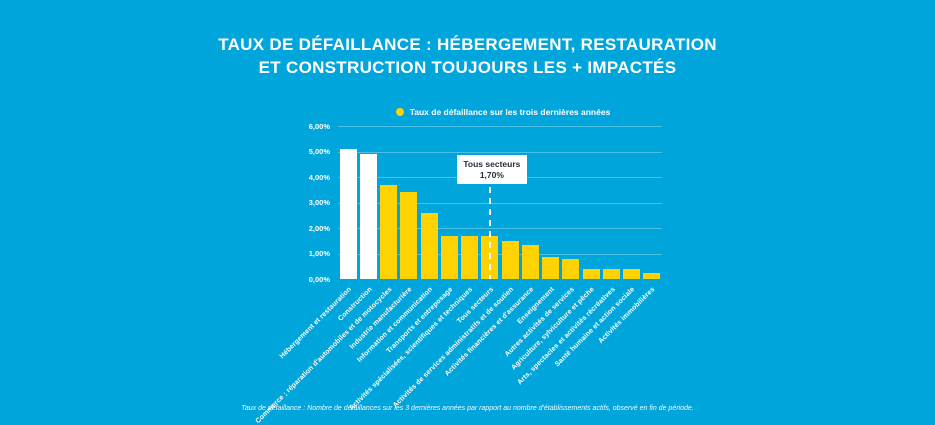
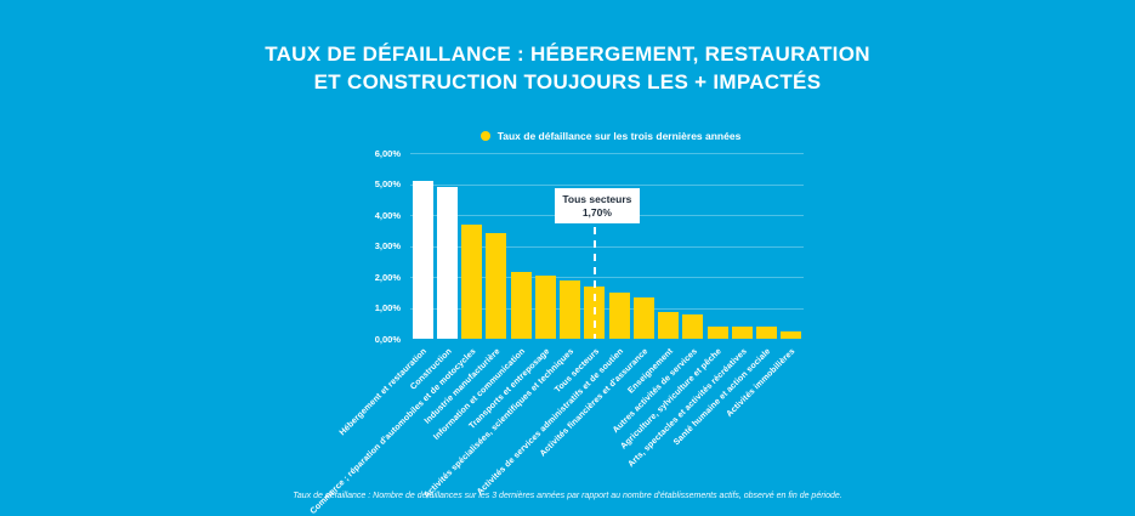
Information et communication: 2,6% -> 2,1%
Transports et entreposage: 1,7% -> 2,0%
Activités spécialisées, scientifiques et techniques: 1,7% -> 1,9%
